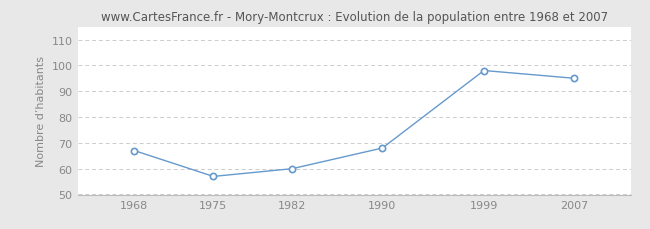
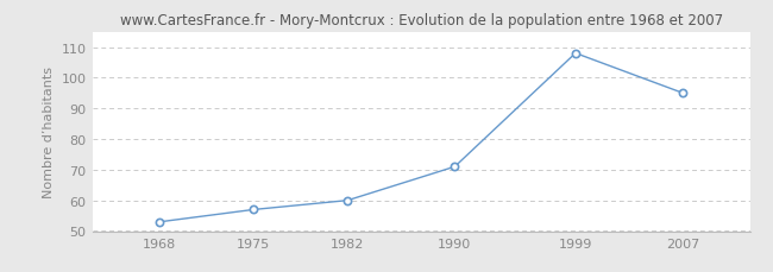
1968: 67 -> 53
1990: 68 -> 71
1999: 98 -> 108
